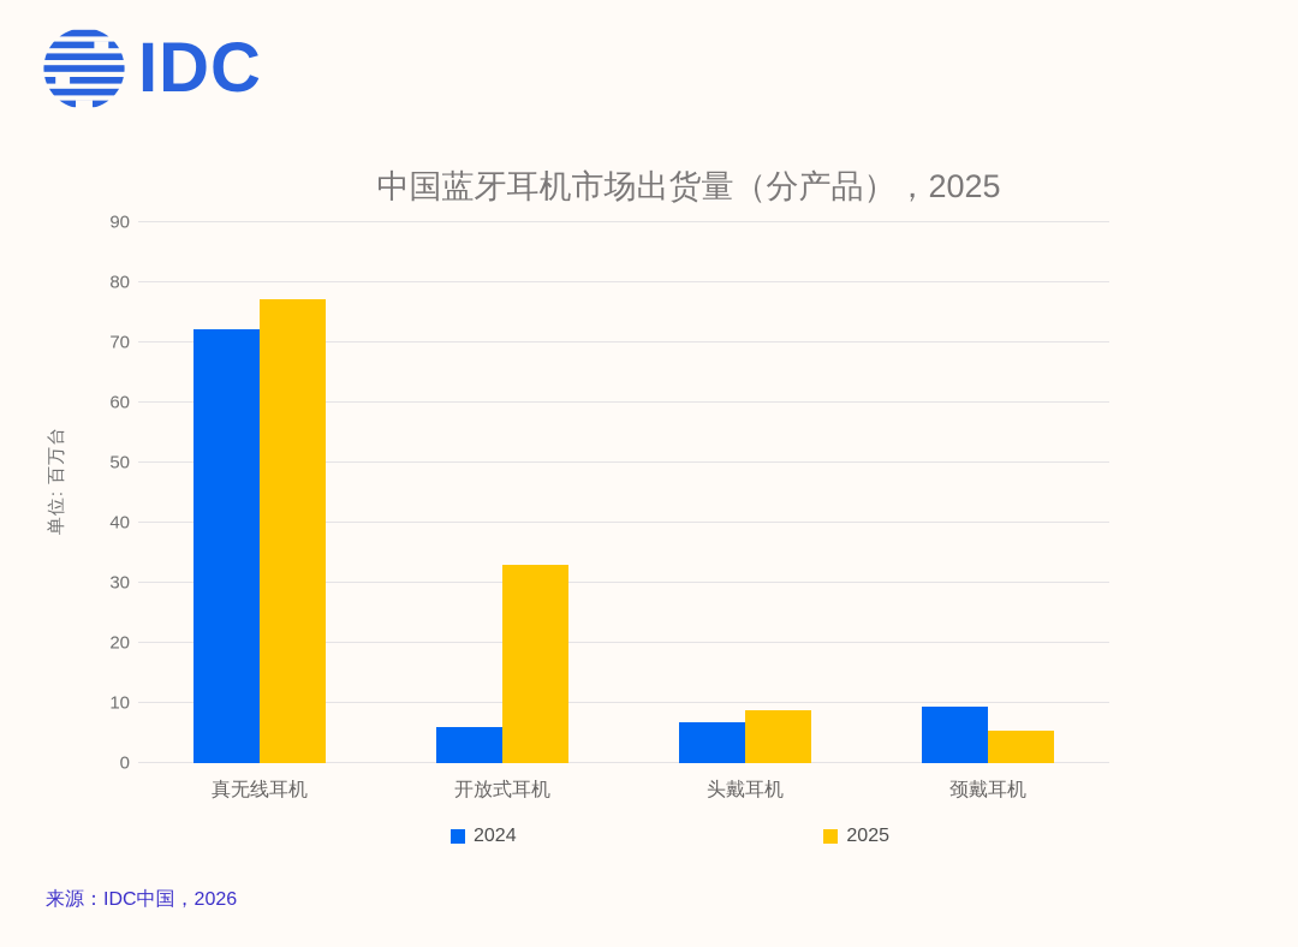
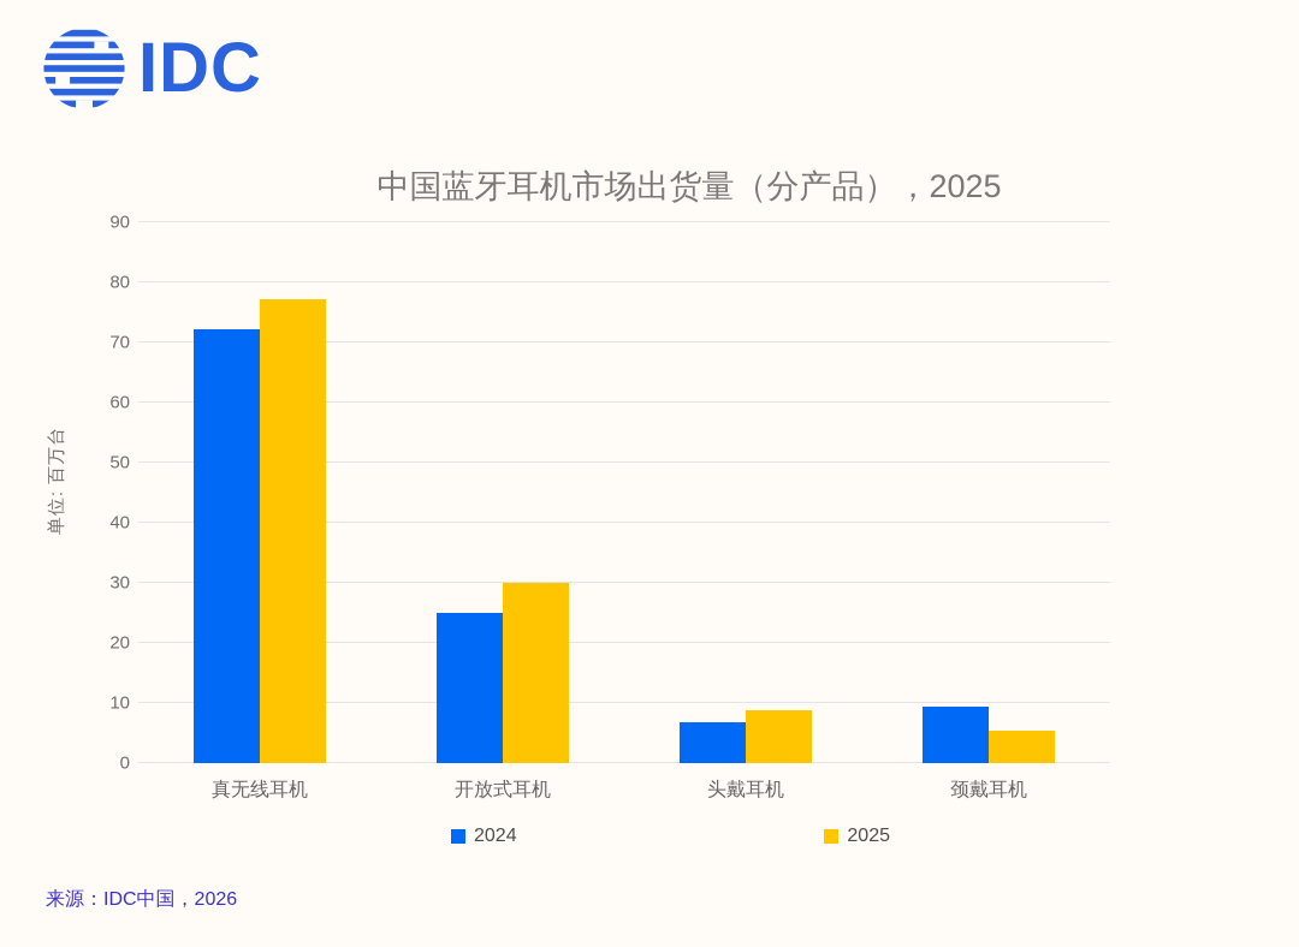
2024/开放式耳机: 6 -> 25
2025/开放式耳机: 33 -> 30
